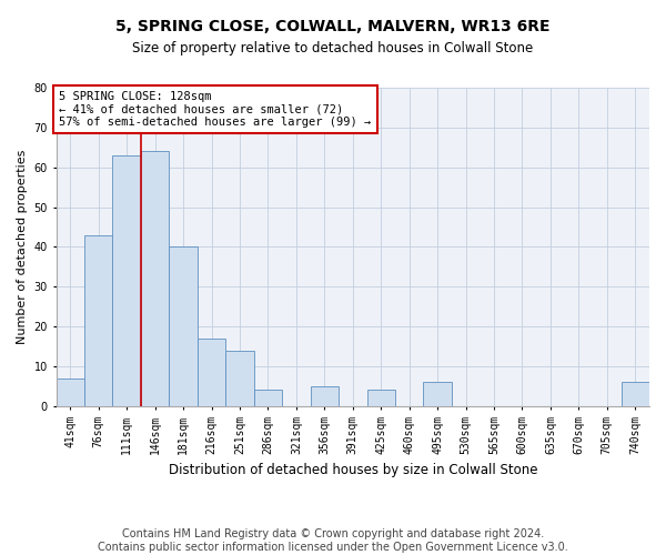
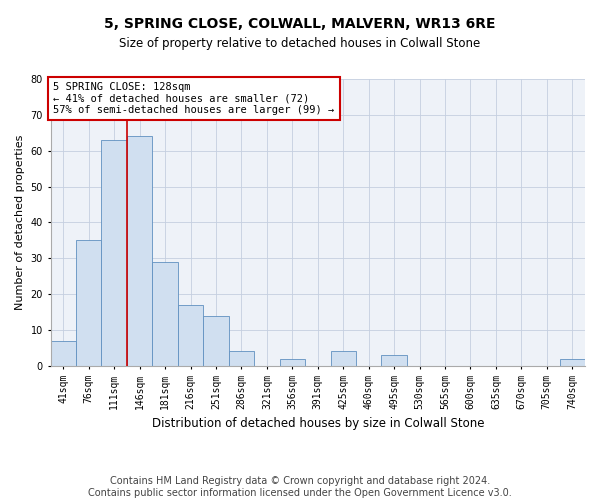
76sqm: 43 -> 35
181sqm: 40 -> 29
356sqm: 5 -> 2
495sqm: 6 -> 3
740sqm: 6 -> 2
